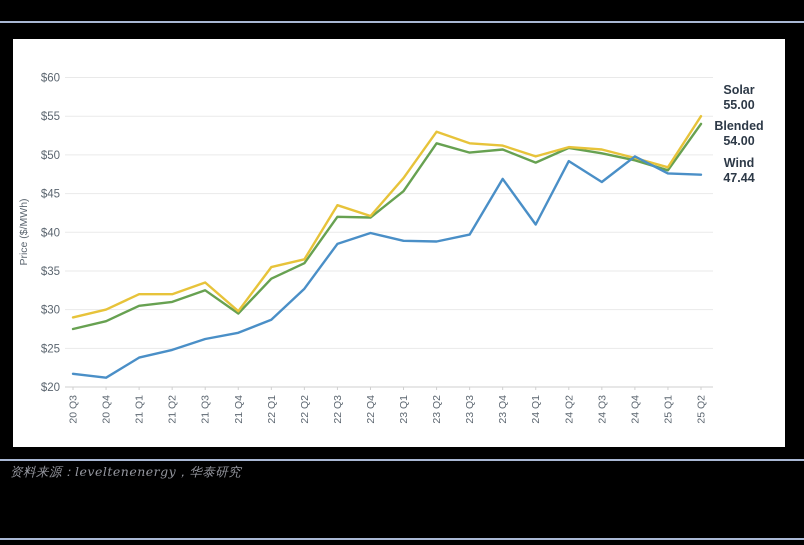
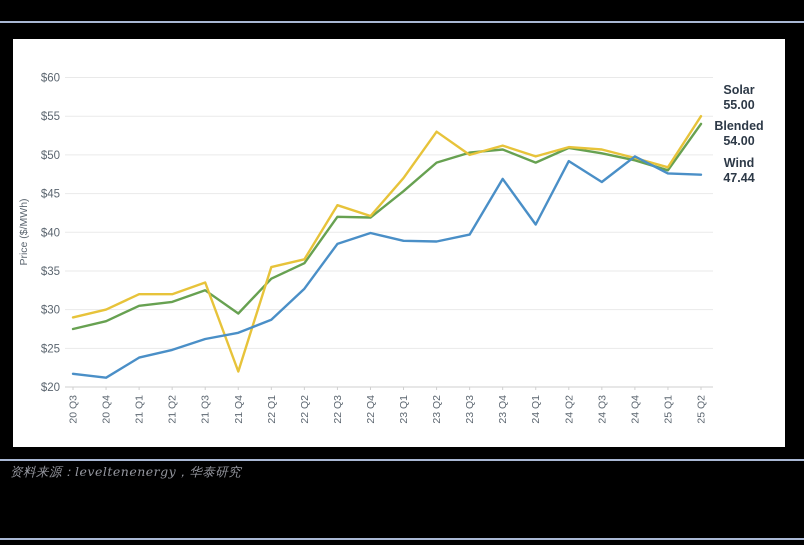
Solar/21 Q4: $30 -> $22
Blended/23 Q2: $52 -> $49
Solar/23 Q3: $52 -> $50
